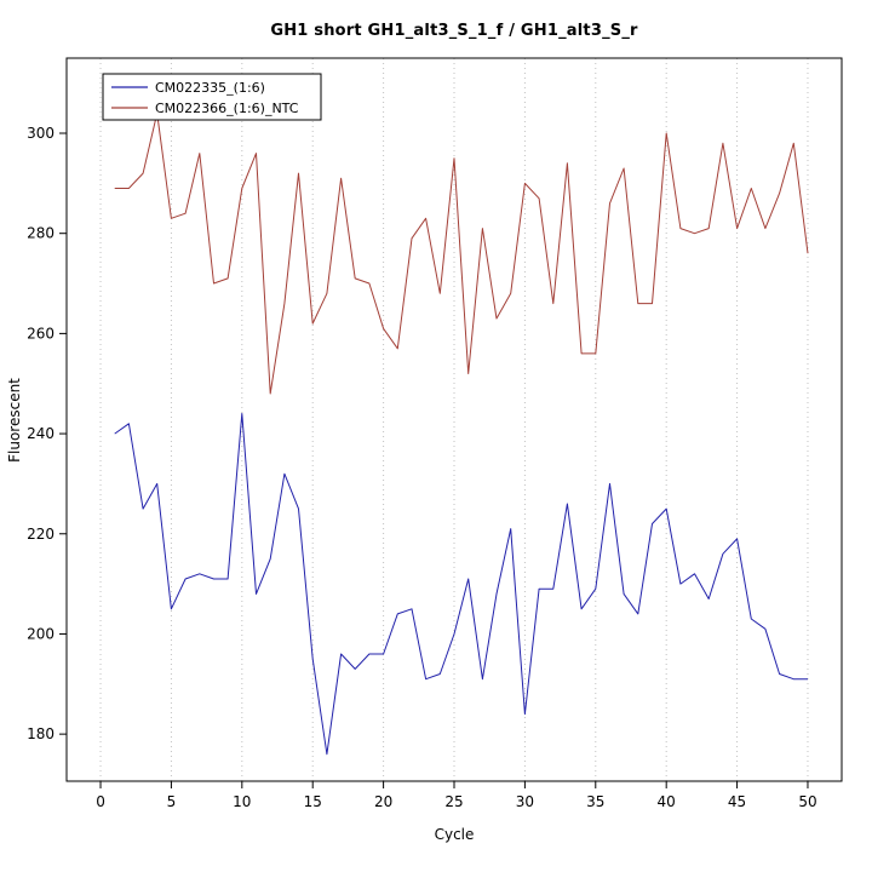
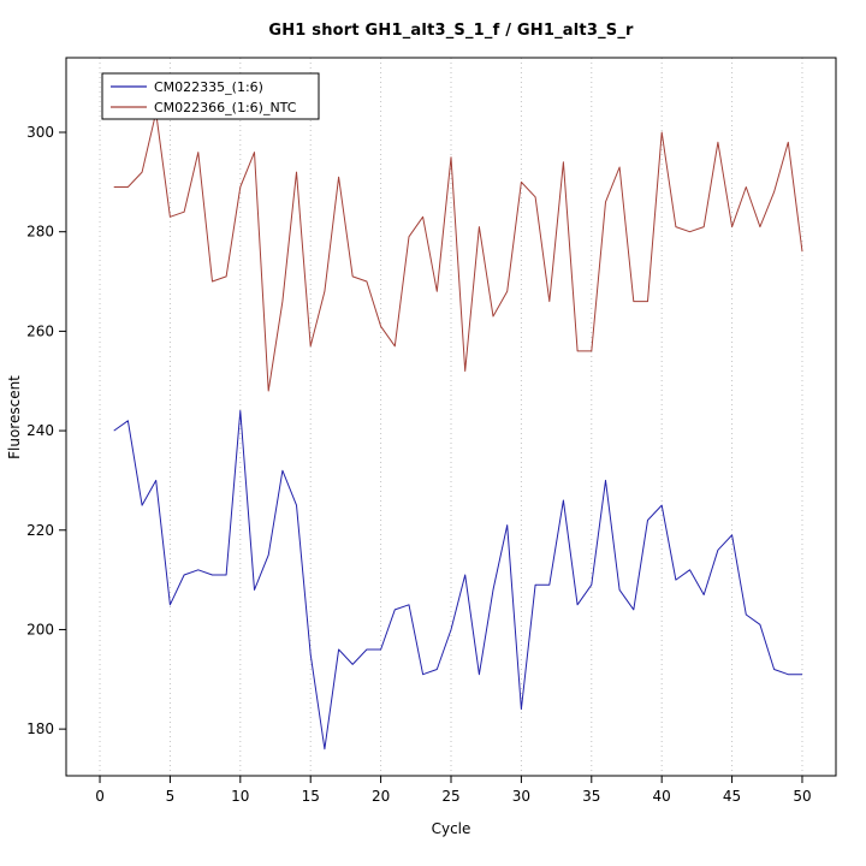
CM022366_(1:6)_NTC/15: 262 -> 257
